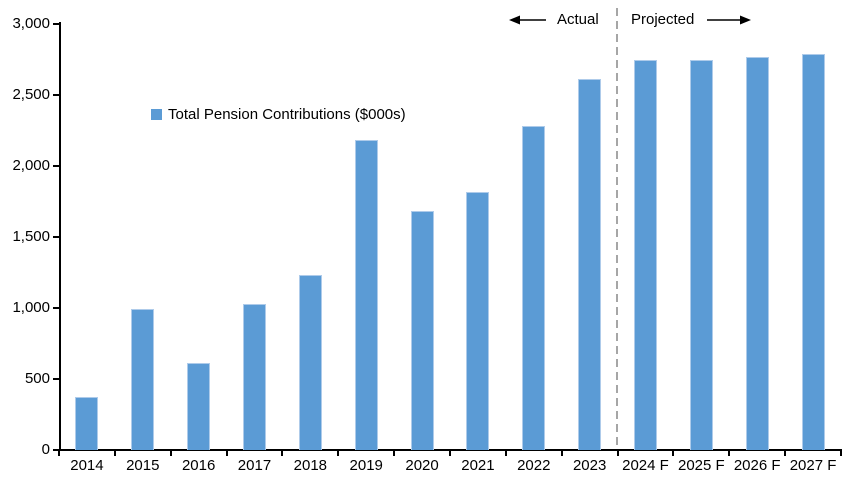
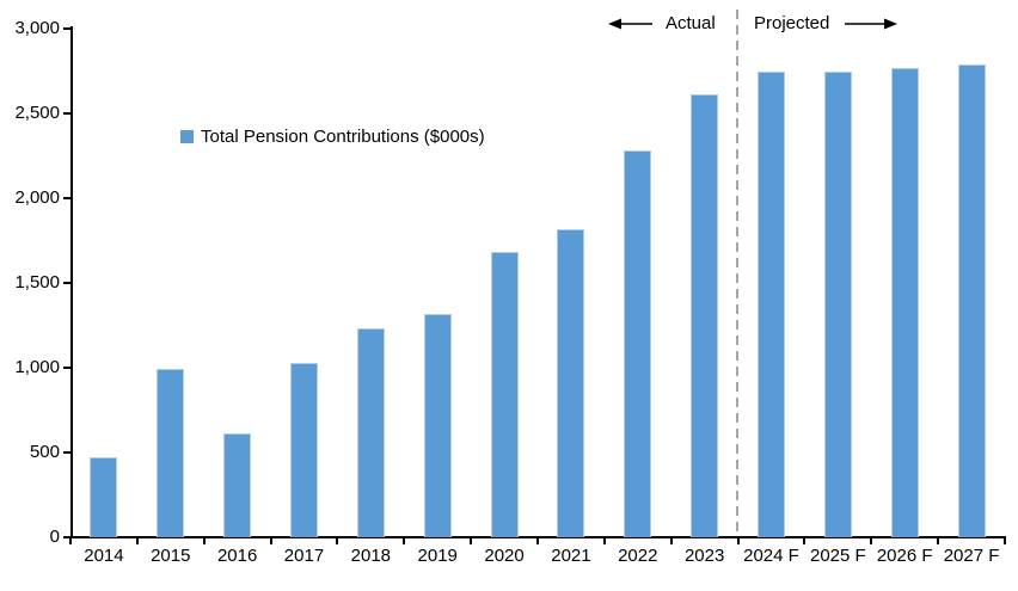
2014: 370 -> 470
2019: 2180 -> 1320
